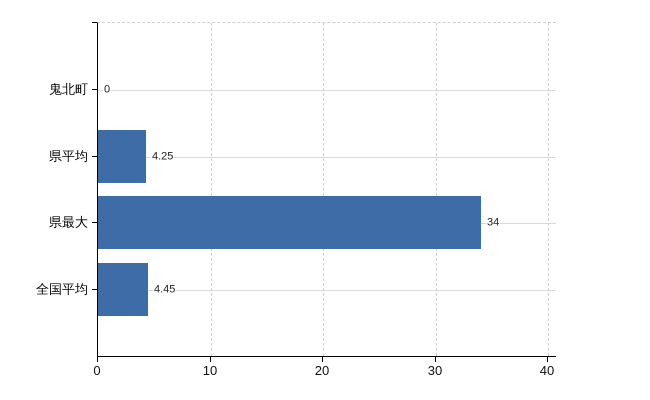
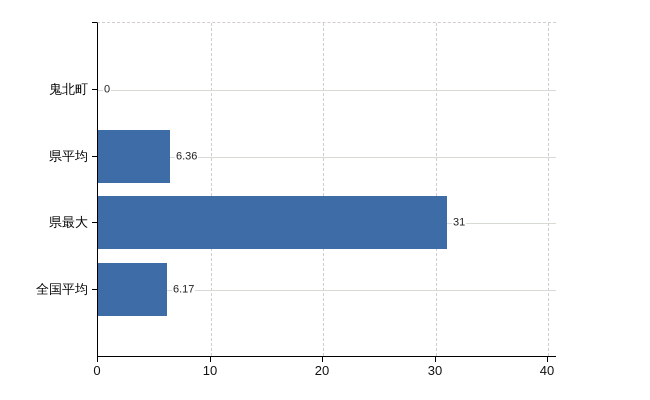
県平均: 4.25 -> 6.36
県最大: 34 -> 31
全国平均: 4.45 -> 6.17
